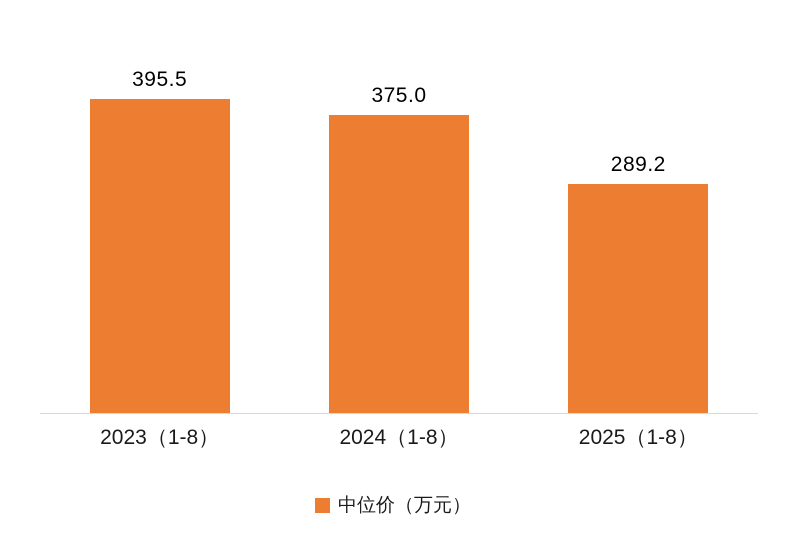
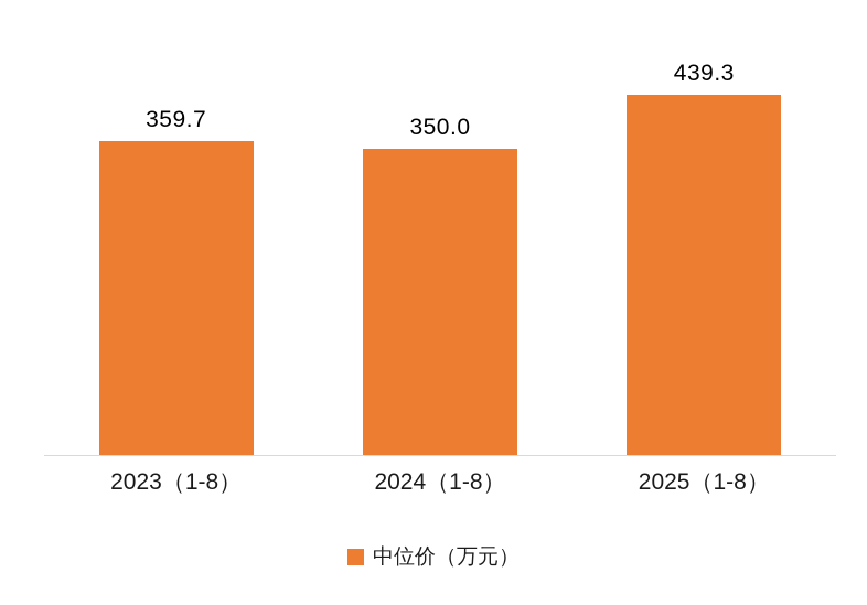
2023（1-8）: 395.5 -> 359.7
2024（1-8）: 375.0 -> 350.0
2025（1-8）: 289.2 -> 439.3
